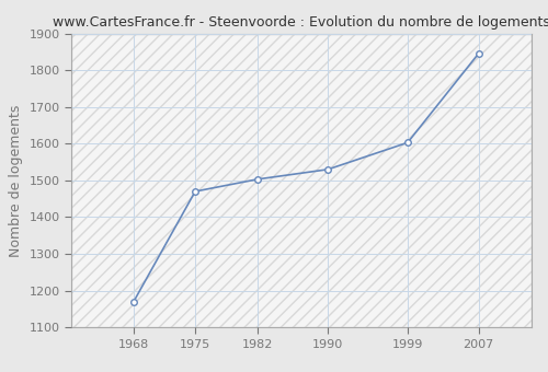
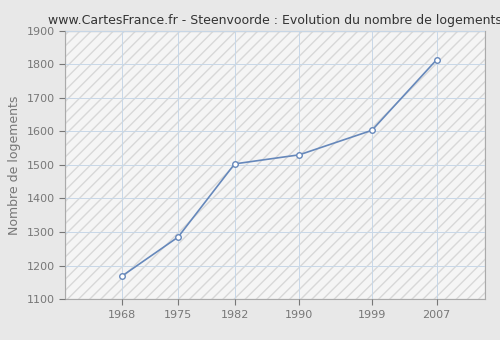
1975: 1470 -> 1285
2007: 1845 -> 1813
